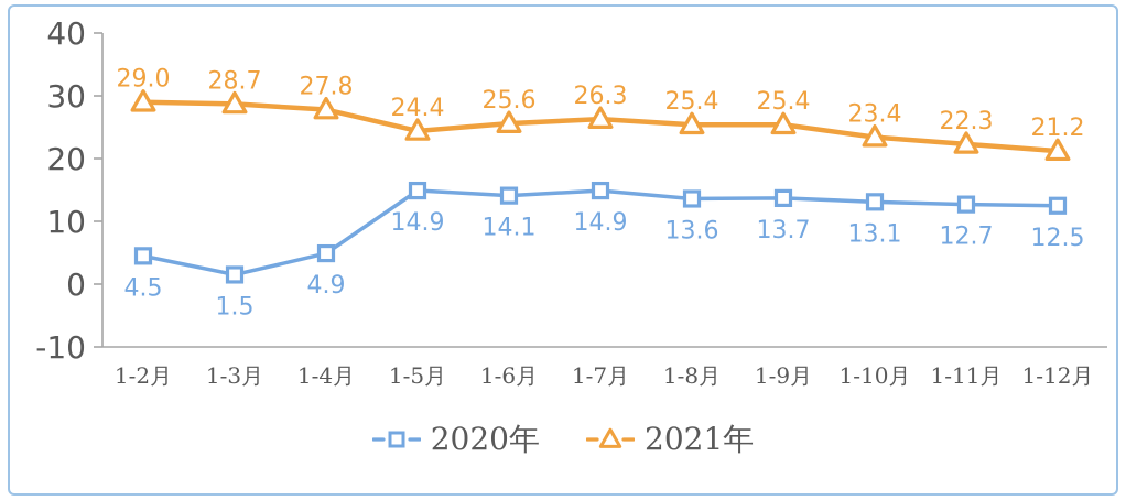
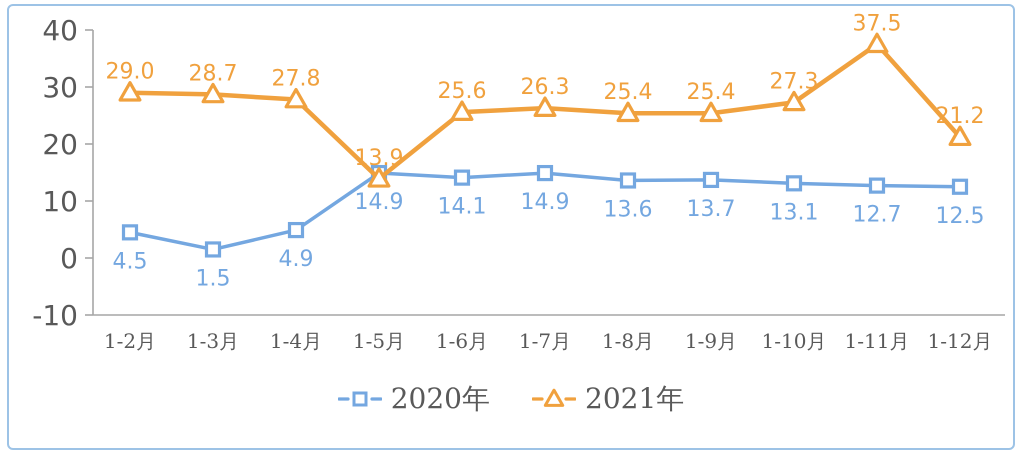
2021年/1-5月: 24.4 -> 13.9
2021年/1-10月: 23.4 -> 27.3
2021年/1-11月: 22.3 -> 37.5
